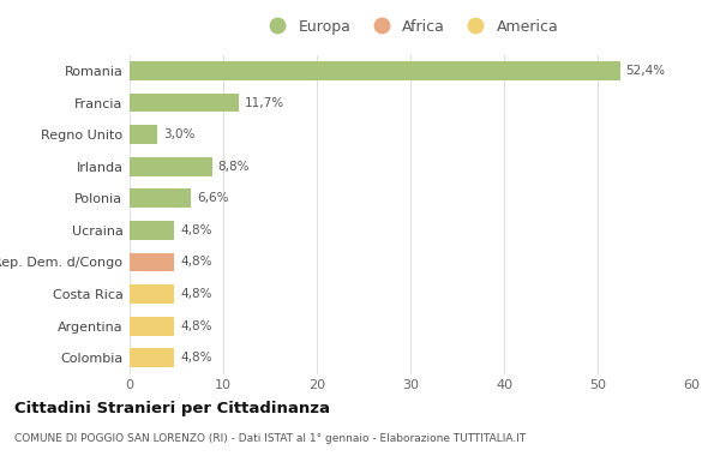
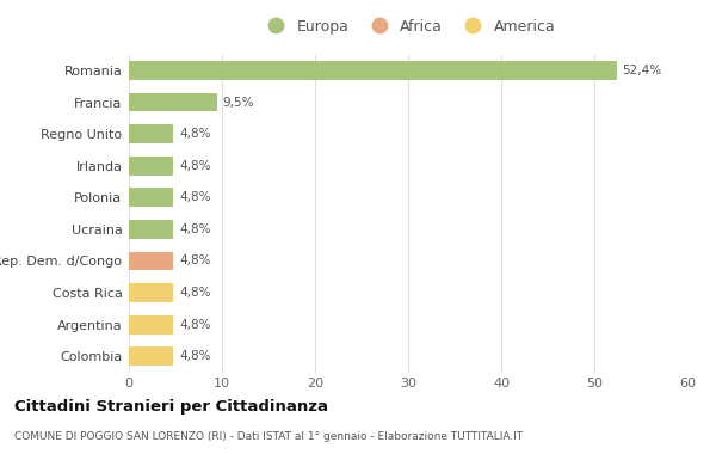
Francia: 11,7% -> 9,5%
Regno Unito: 3,0% -> 4,8%
Irlanda: 8,8% -> 4,8%
Polonia: 6,6% -> 4,8%
